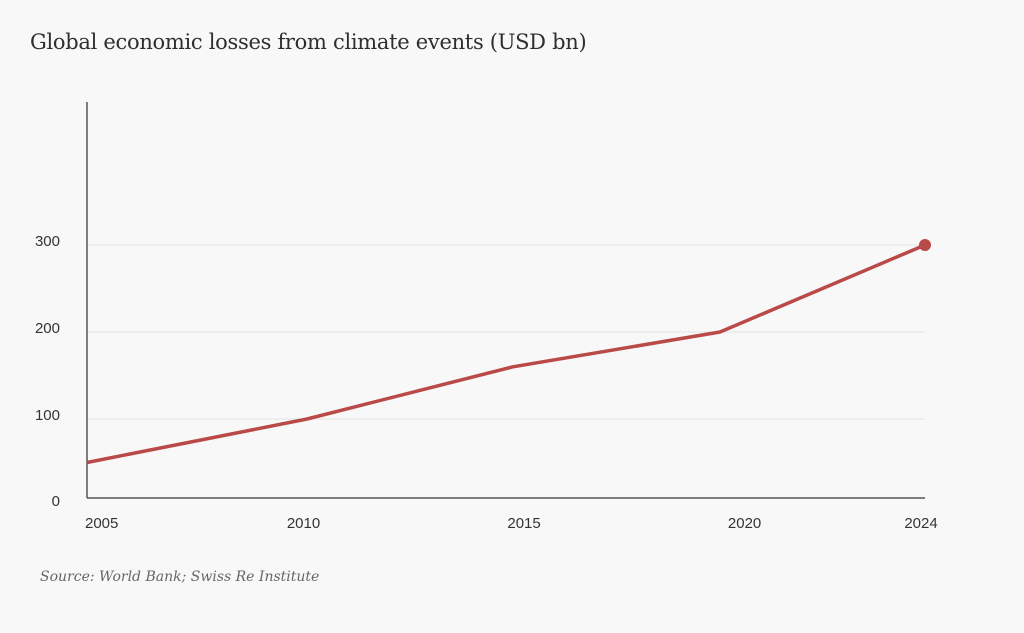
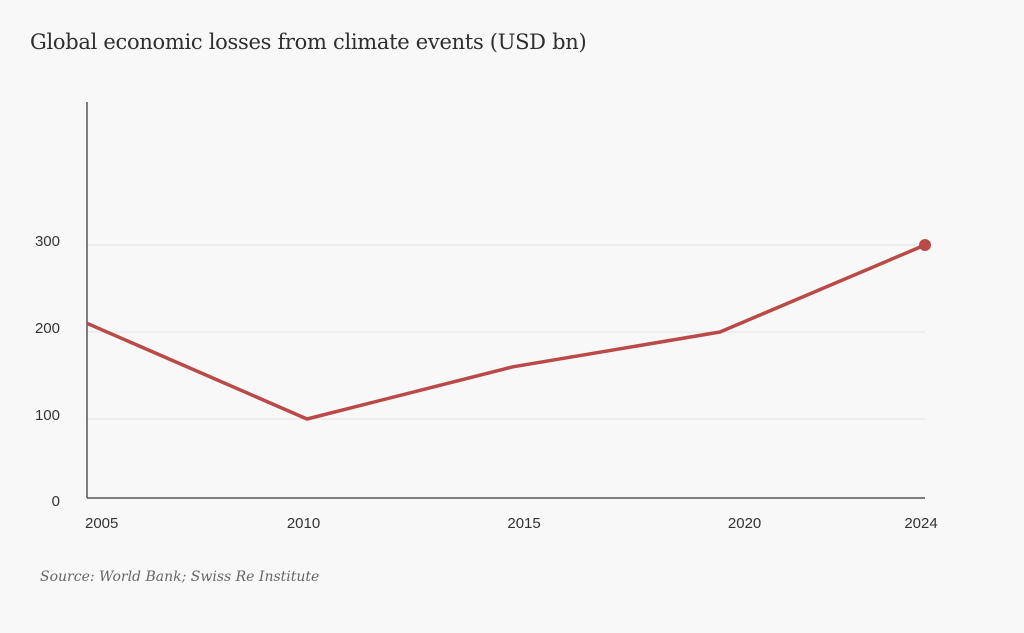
2005: 50 -> 210
